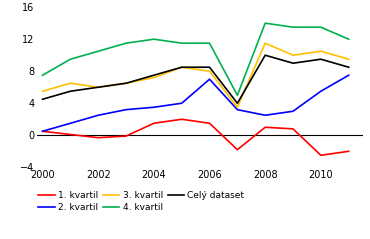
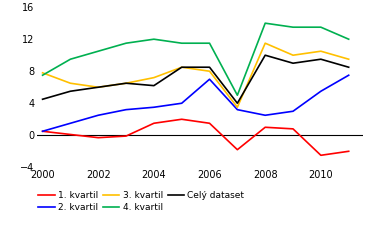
3. kvartil/2000: 5.5 -> 7.8
Celý dataset/2004: 7.5 -> 6.2
